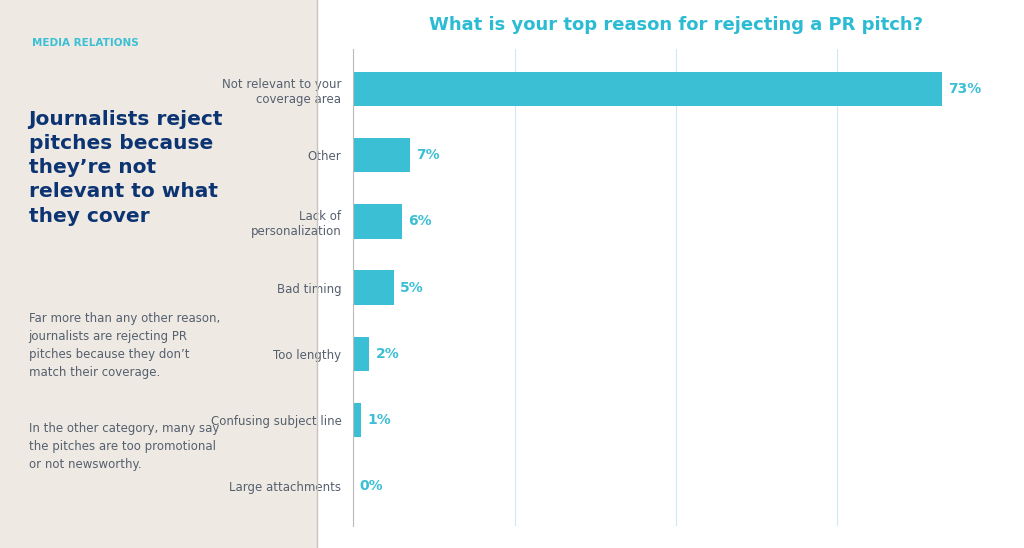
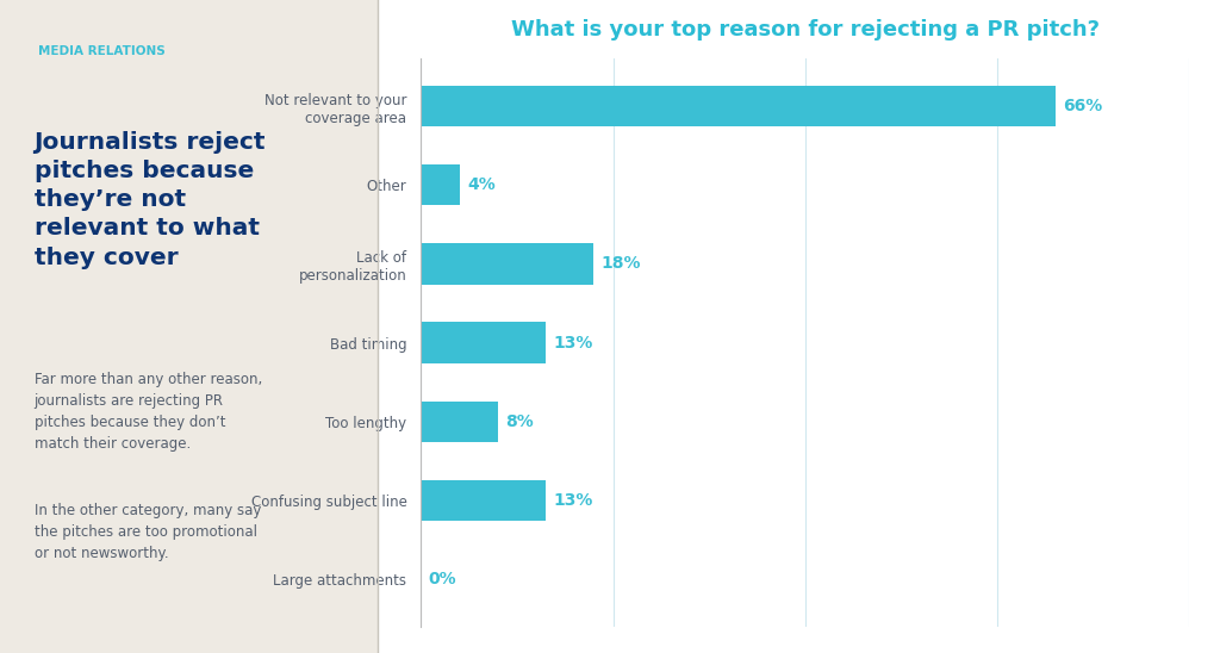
Not relevant to your coverage area: 73% -> 66%
Other: 7% -> 4%
Lack of personalization: 6% -> 18%
Bad timing: 5% -> 13%
Too lengthy: 2% -> 8%
Confusing subject line: 1% -> 13%
